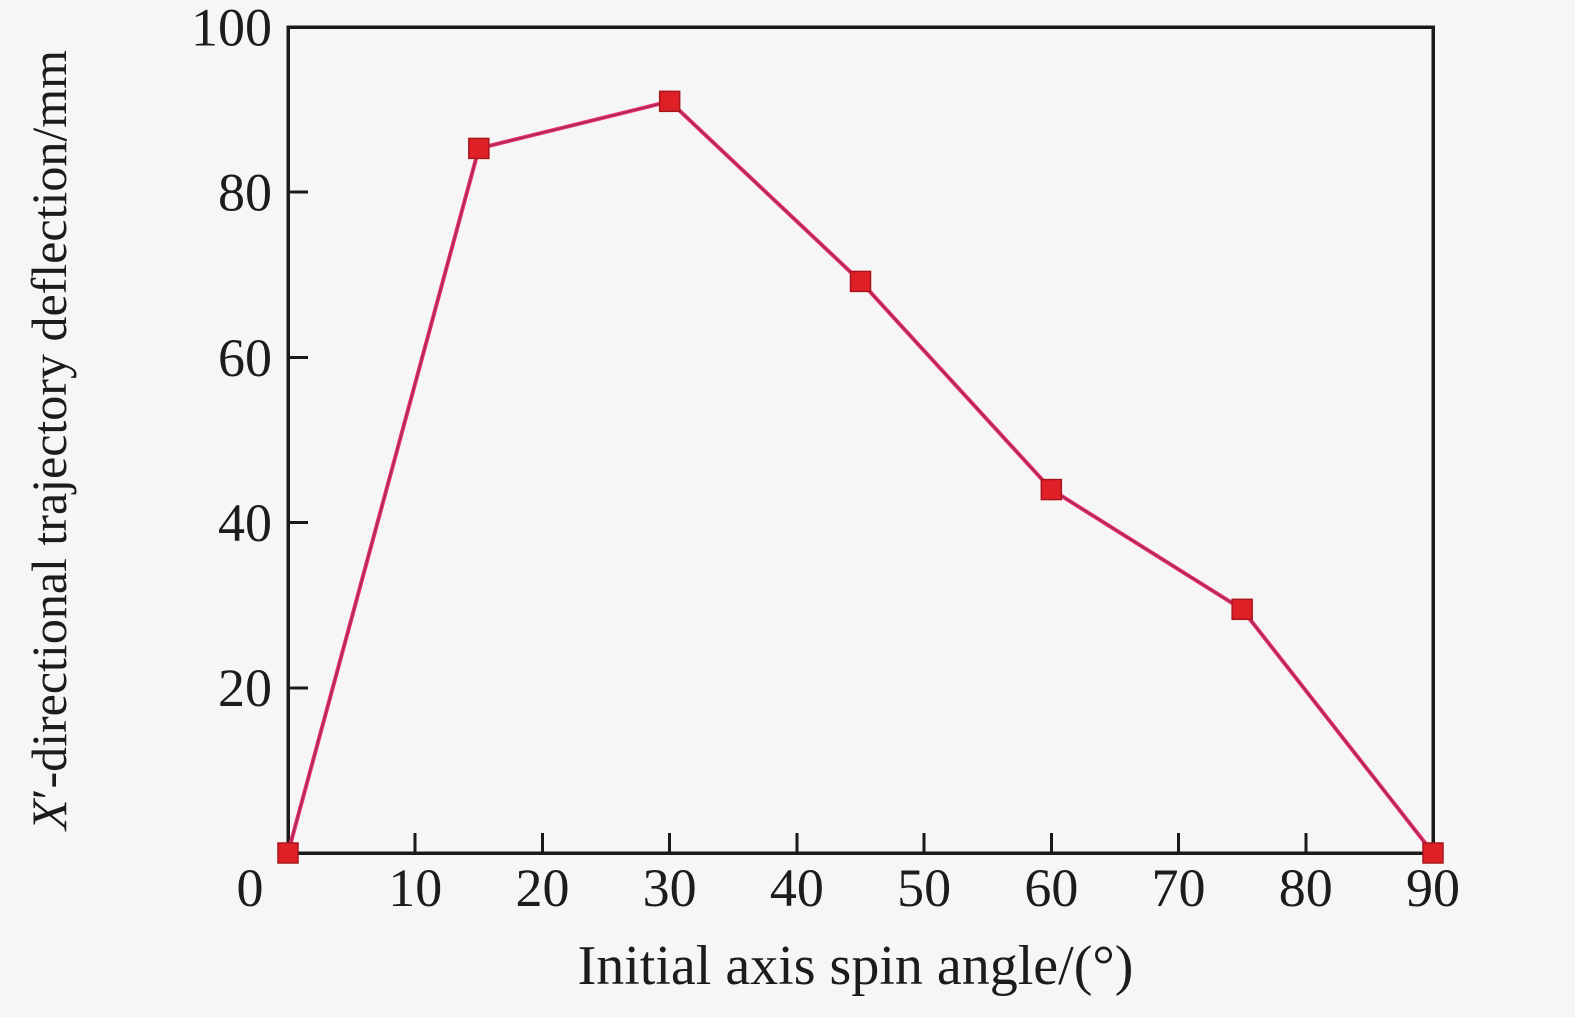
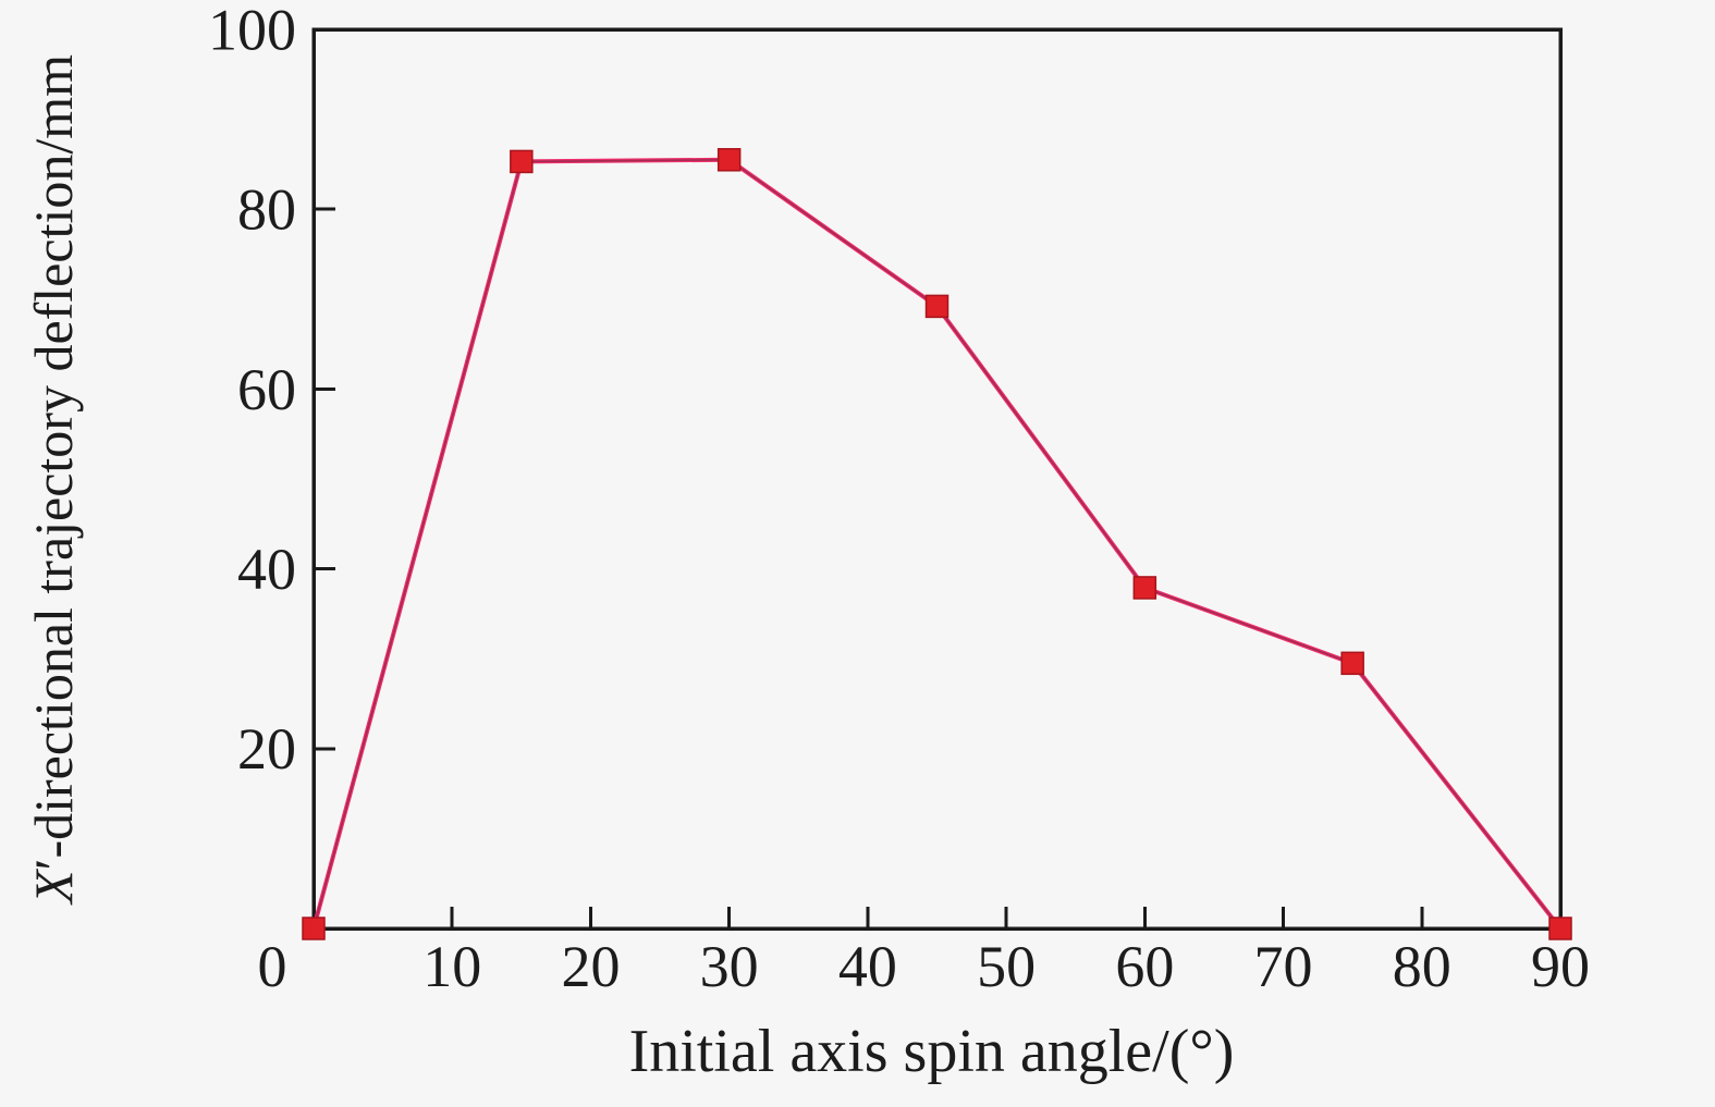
30: 91 -> 86
60: 44 -> 38
